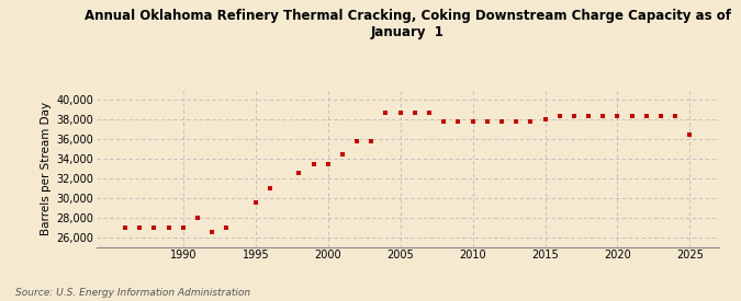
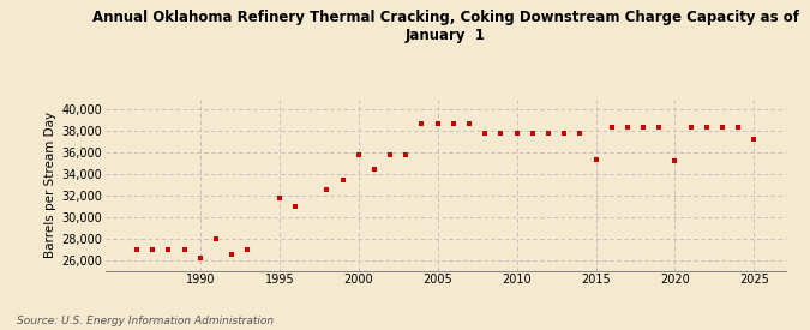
1990: 27,000 -> 26,200
1995: 29,500 -> 31,800
2000: 33,500 -> 35,800
2015: 38,000 -> 35,400
2020: 38,400 -> 35,200
2025: 36,500 -> 37,200
